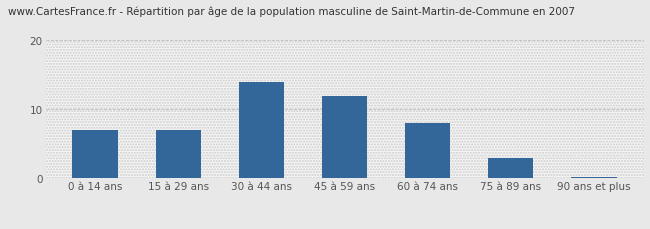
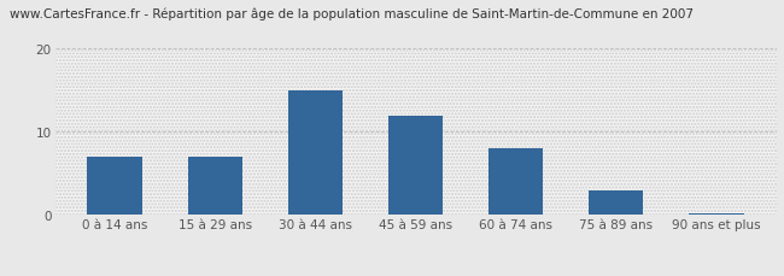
30 à 44 ans: 14.0 -> 15.0
